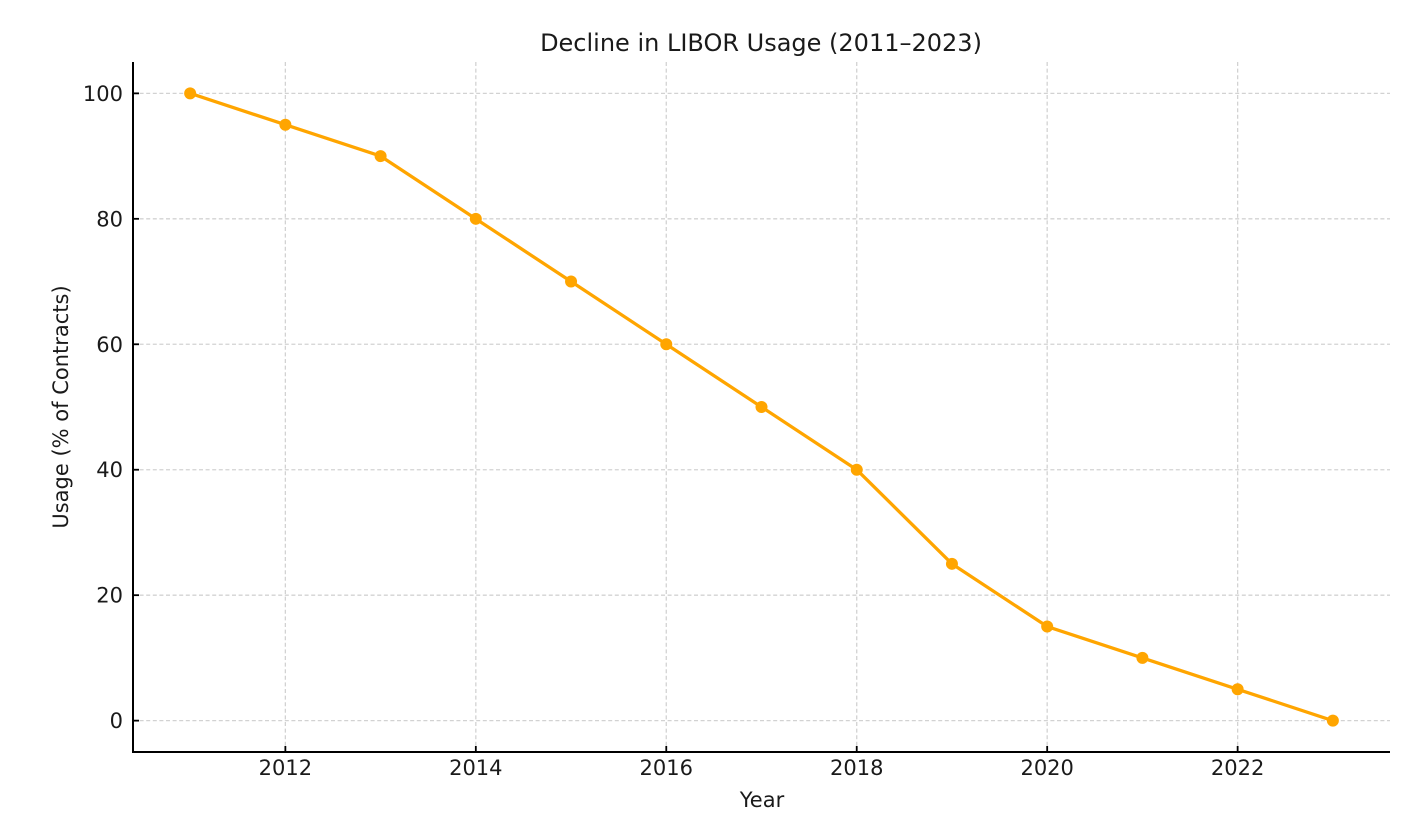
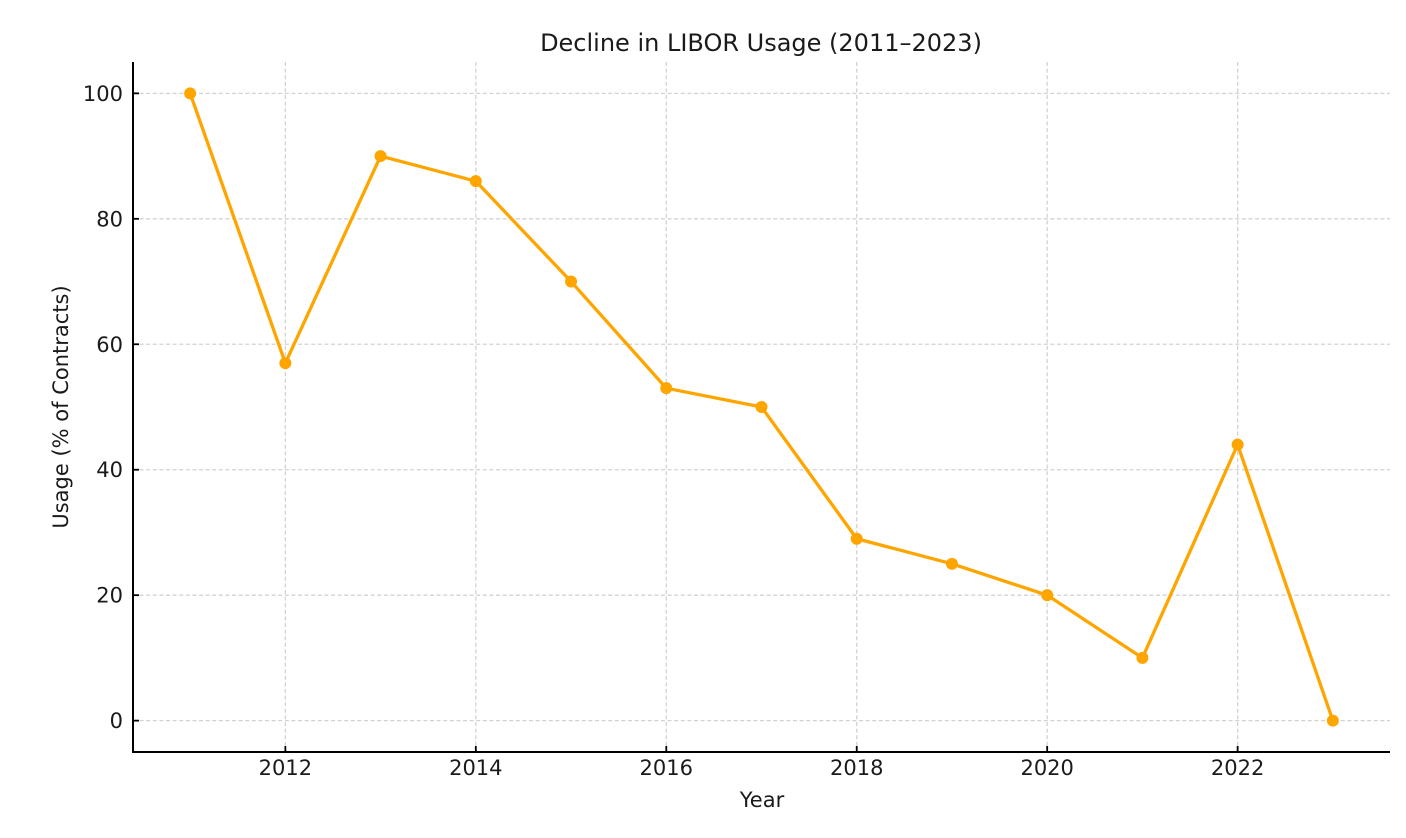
2012: 95 -> 57
2014: 80 -> 86
2016: 60 -> 53
2018: 40 -> 29
2020: 15 -> 20
2022: 5 -> 44
